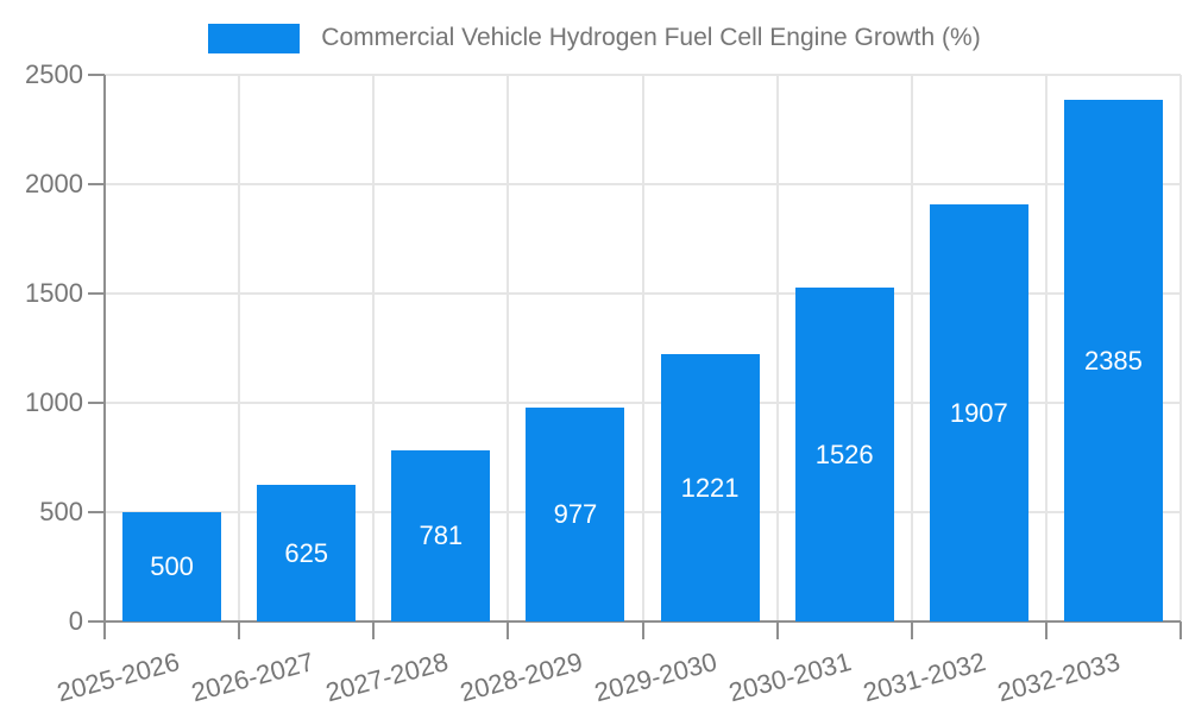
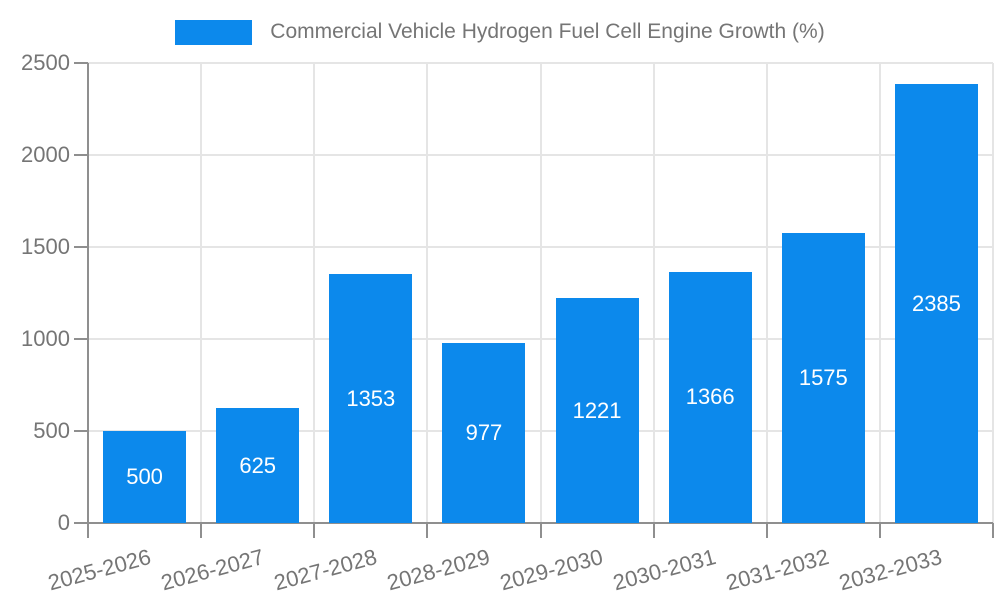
2027-2028: 781 -> 1353
2030-2031: 1526 -> 1366
2031-2032: 1907 -> 1575
